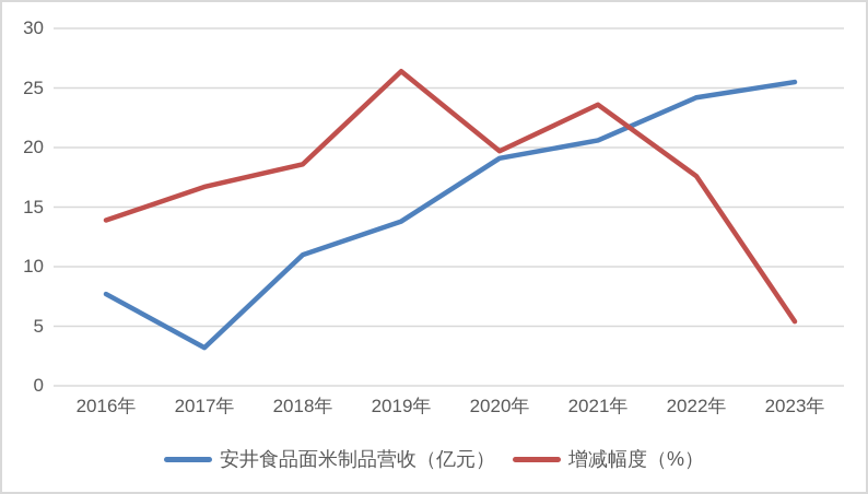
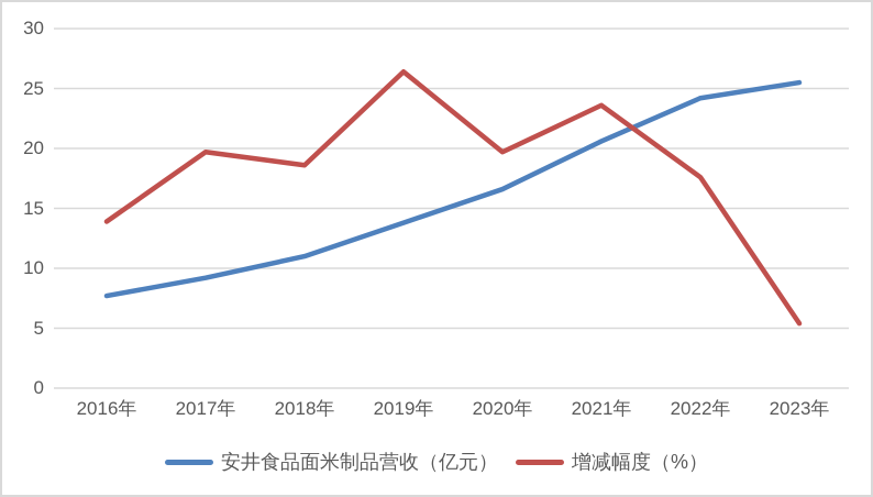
安井食品面米制品营收（亿元）/2017年: 3.2 -> 9.2
增减幅度（%）/2017年: 16.7 -> 19.7
安井食品面米制品营收（亿元）/2020年: 19.1 -> 16.6
